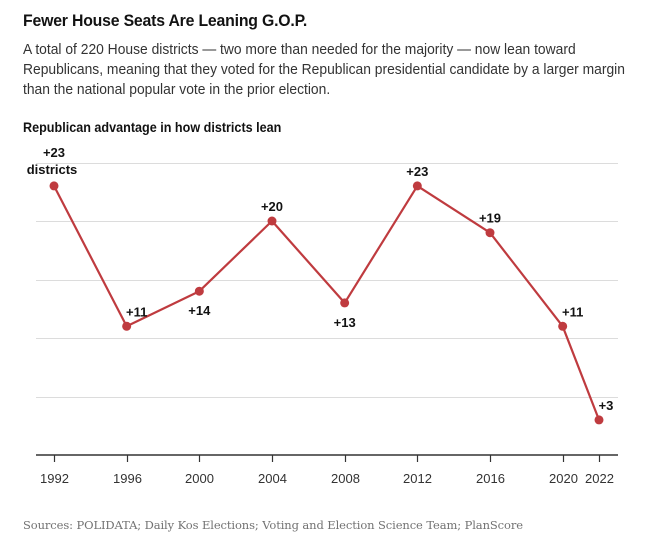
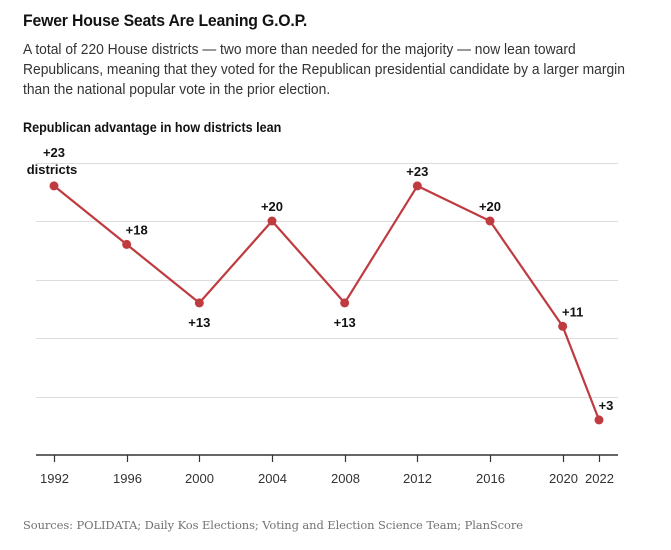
1996: +11 -> +18
2000: +14 -> +13
2016: +19 -> +20
